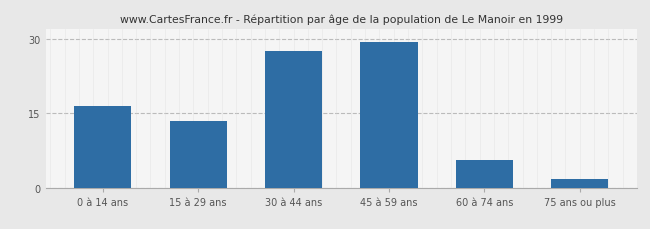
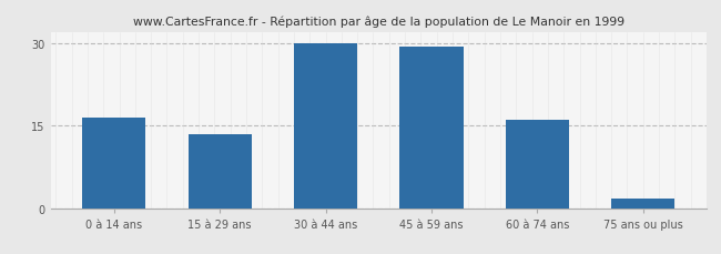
30 à 44 ans: 27.5 -> 30.0
60 à 74 ans: 5.5 -> 16.0
